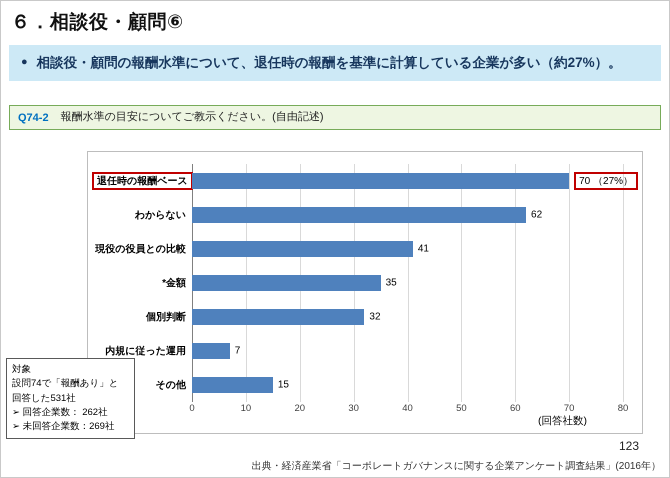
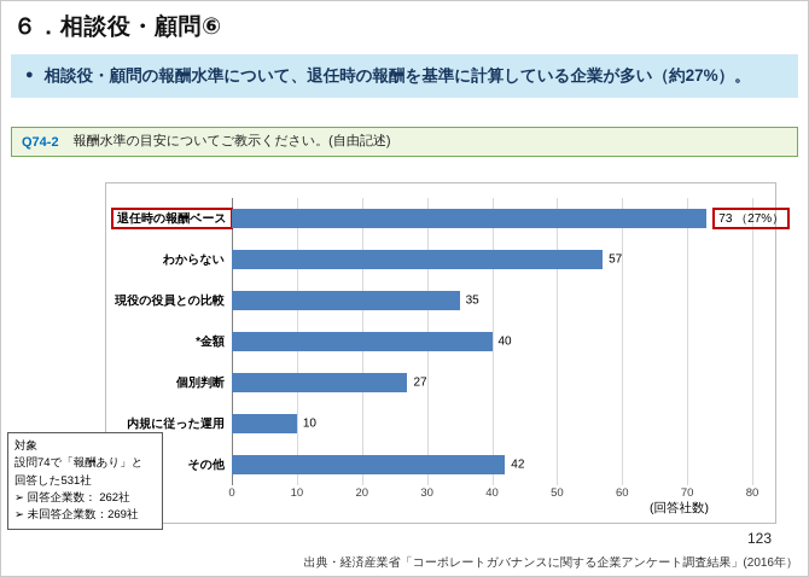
退任時の報酬ベース: 70 -> 73
わからない: 62 -> 57
現役の役員との比較: 41 -> 35
*金額: 35 -> 40
個別判断: 32 -> 27
内規に従った運用: 7 -> 10
その他: 15 -> 42
